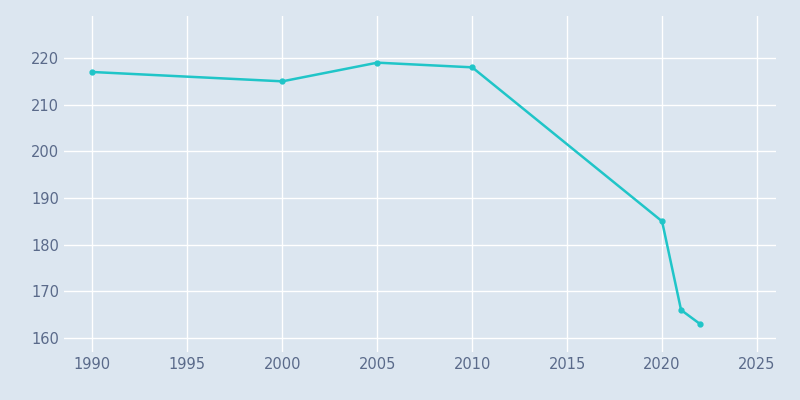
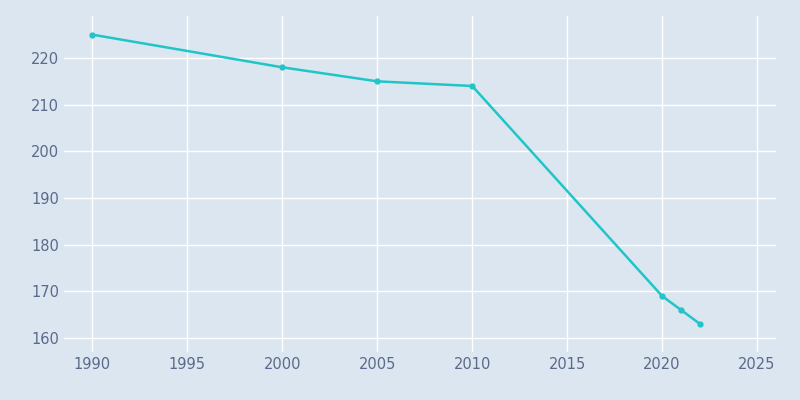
1990: 217 -> 225
2000: 215 -> 218
2005: 219 -> 215
2010: 218 -> 214
2020: 185 -> 169
